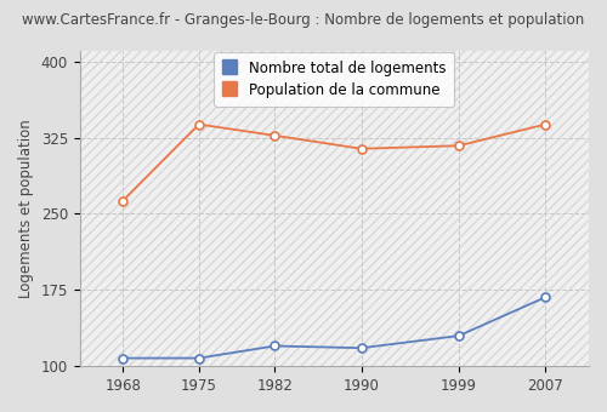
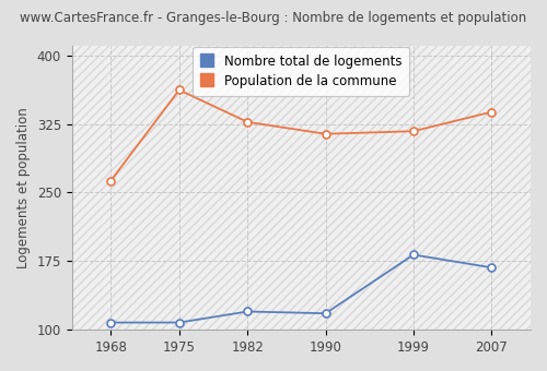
Population de la commune/1975: 338 -> 362
Nombre total de logements/1999: 130 -> 182
